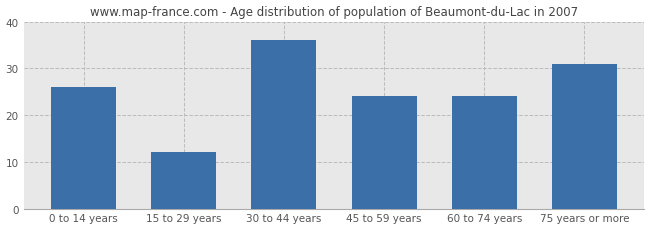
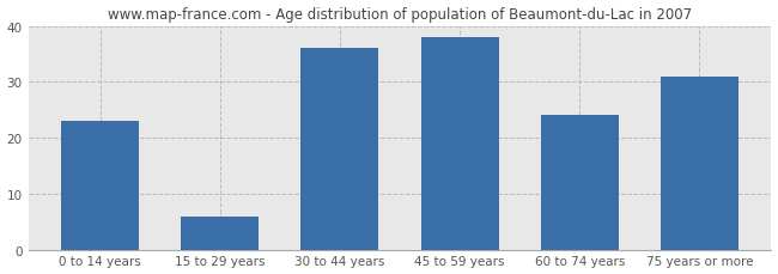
0 to 14 years: 26 -> 23
15 to 29 years: 12 -> 6
45 to 59 years: 24 -> 38
